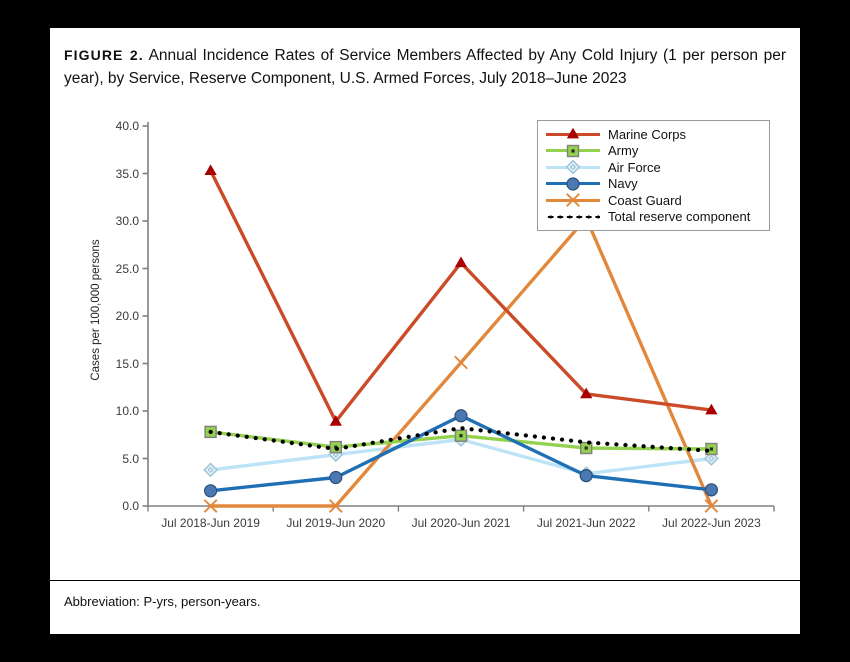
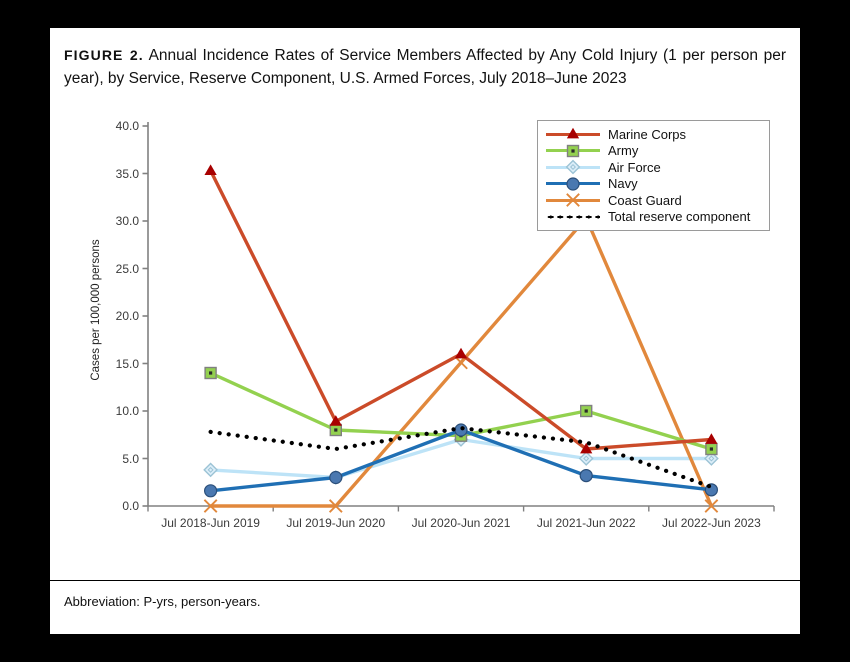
Army/Jul 2018-Jun 2019: 8 -> 14
Army/Jul 2019-Jun 2020: 6 -> 8
Air Force/Jul 2019-Jun 2020: 5 -> 3
Marine Corps/Jul 2020-Jun 2021: 26 -> 16
Navy/Jul 2020-Jun 2021: 10 -> 8
Marine Corps/Jul 2021-Jun 2022: 12 -> 6
Army/Jul 2021-Jun 2022: 6 -> 10
Air Force/Jul 2021-Jun 2022: 3 -> 5
Marine Corps/Jul 2022-Jun 2023: 10 -> 7
Total reserve component/Jul 2022-Jun 2023: 6 -> 2
